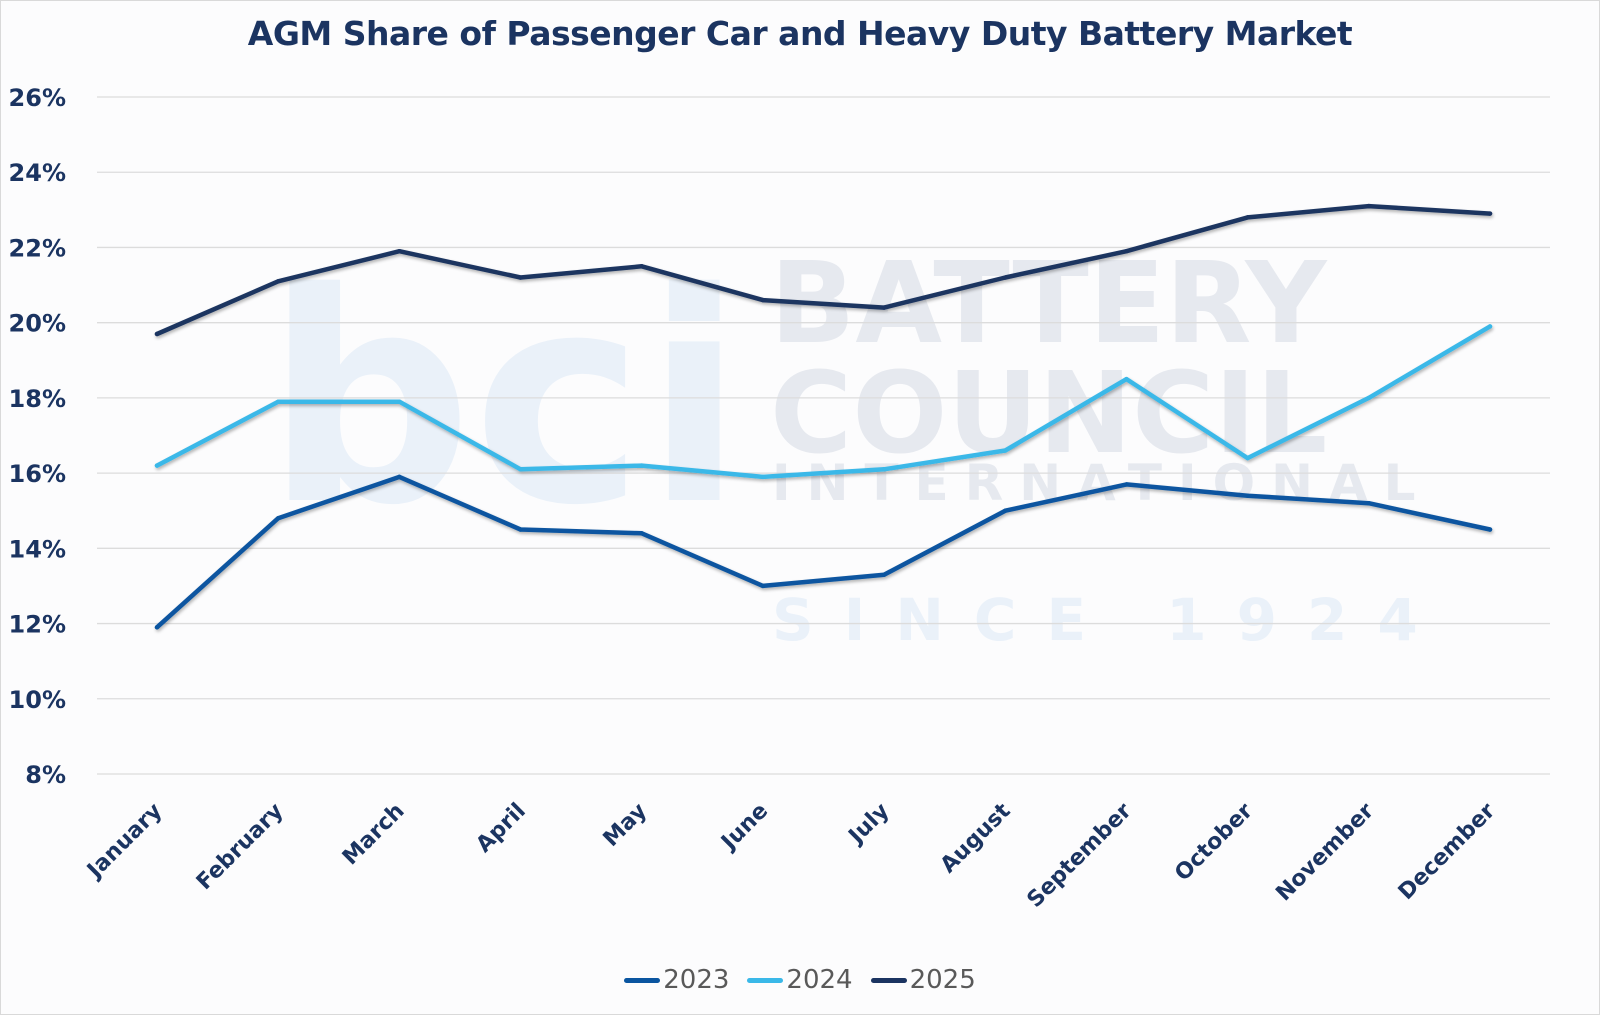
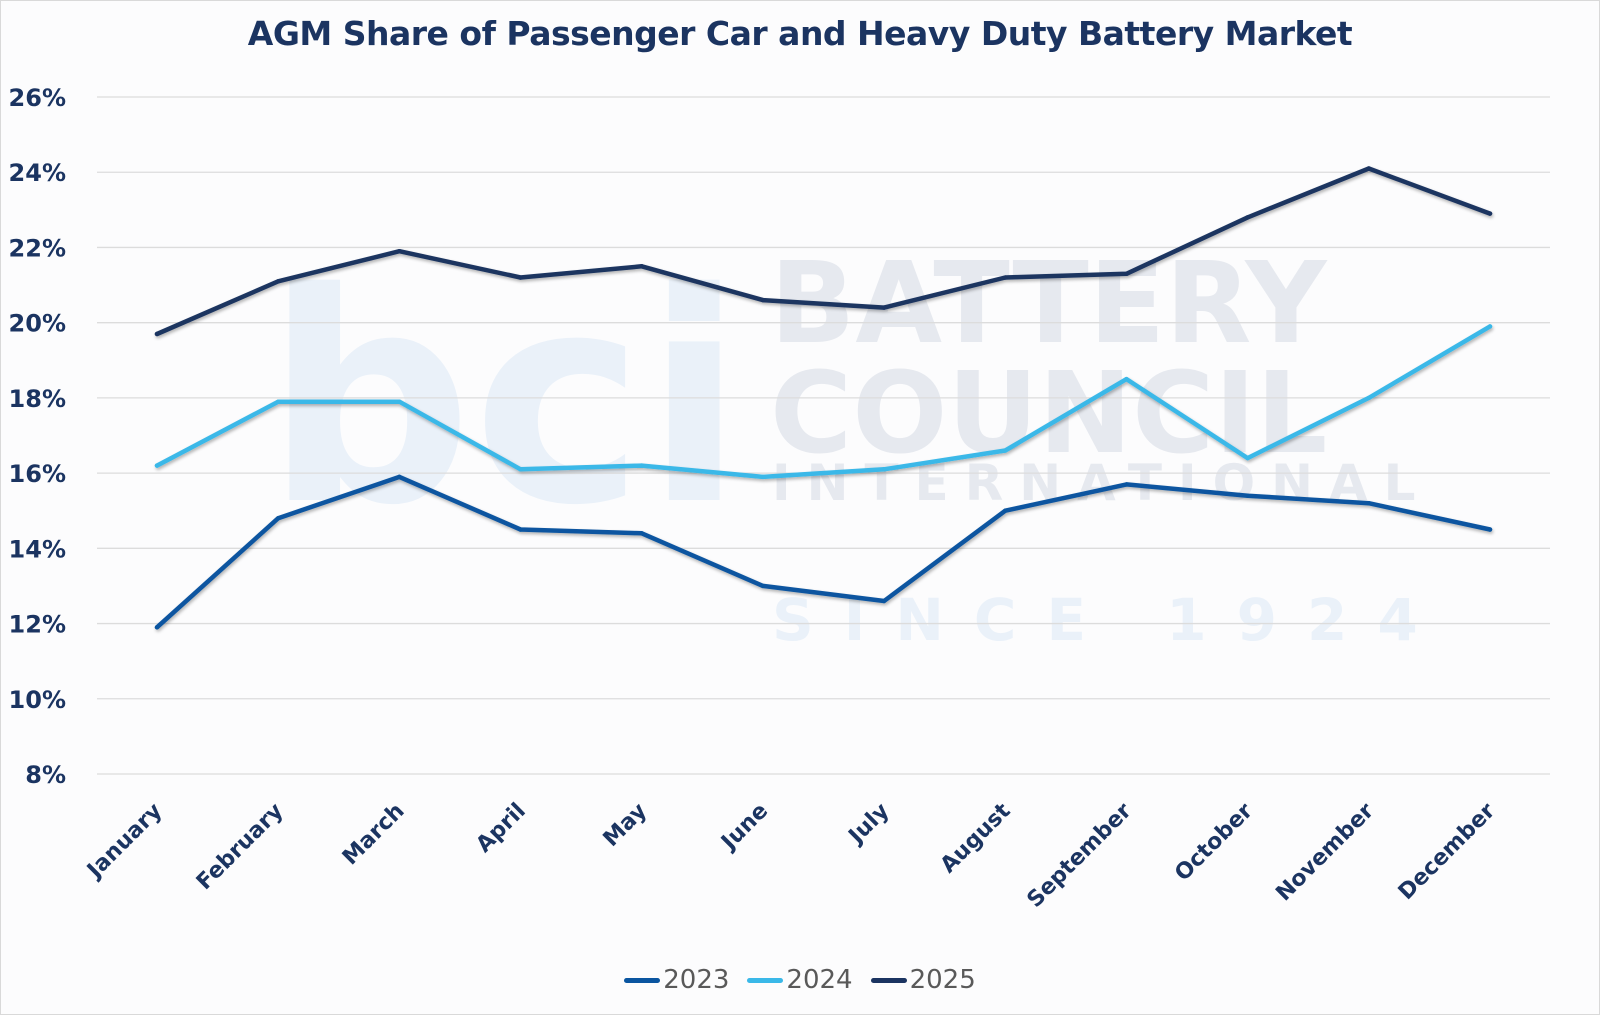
2023/July: 13.3% -> 12.6%
2025/September: 21.9% -> 21.3%
2025/November: 23.1% -> 24.1%
